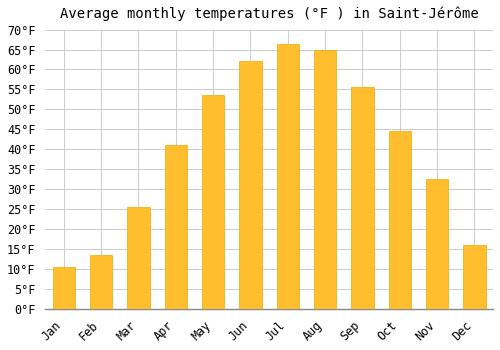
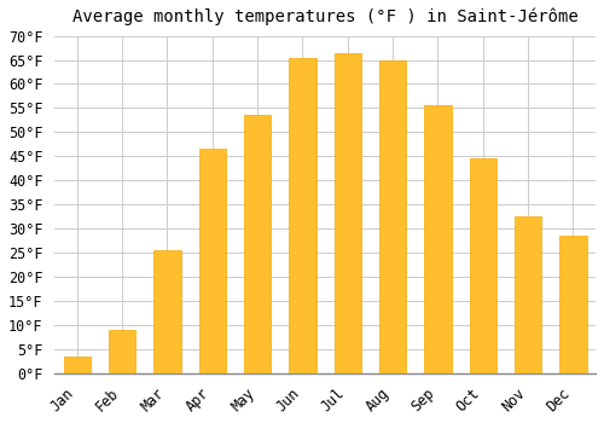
Jan: 10.5°F -> 3.5°F
Feb: 13.5°F -> 9.0°F
Apr: 41.0°F -> 46.5°F
Jun: 62.0°F -> 65.5°F
Dec: 16.0°F -> 28.5°F
